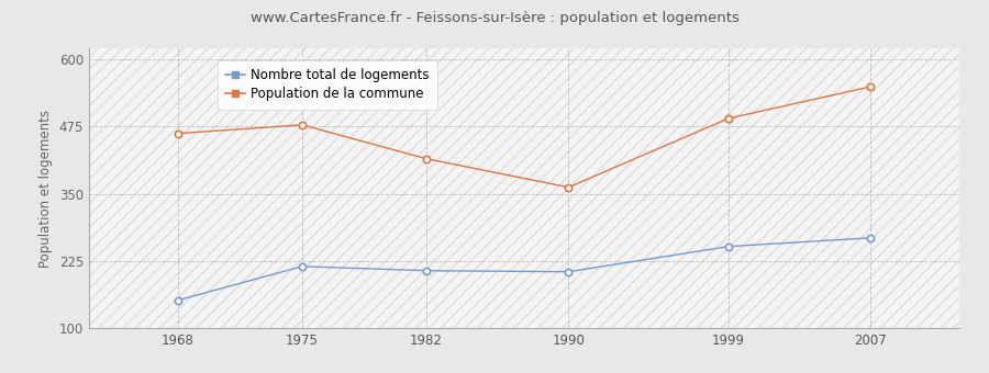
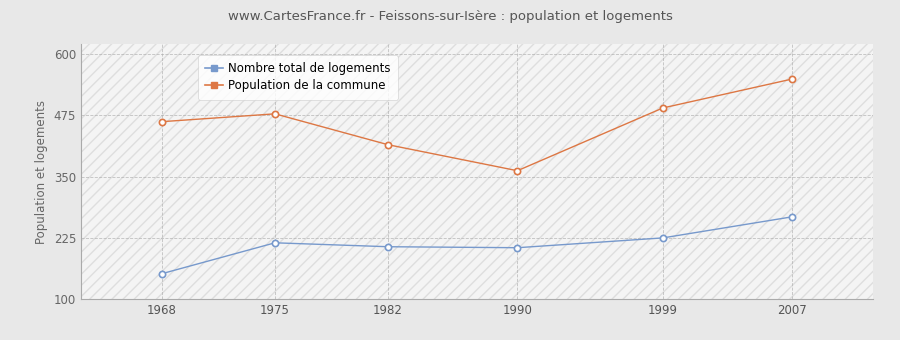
Nombre total de logements/1999: 252 -> 225
